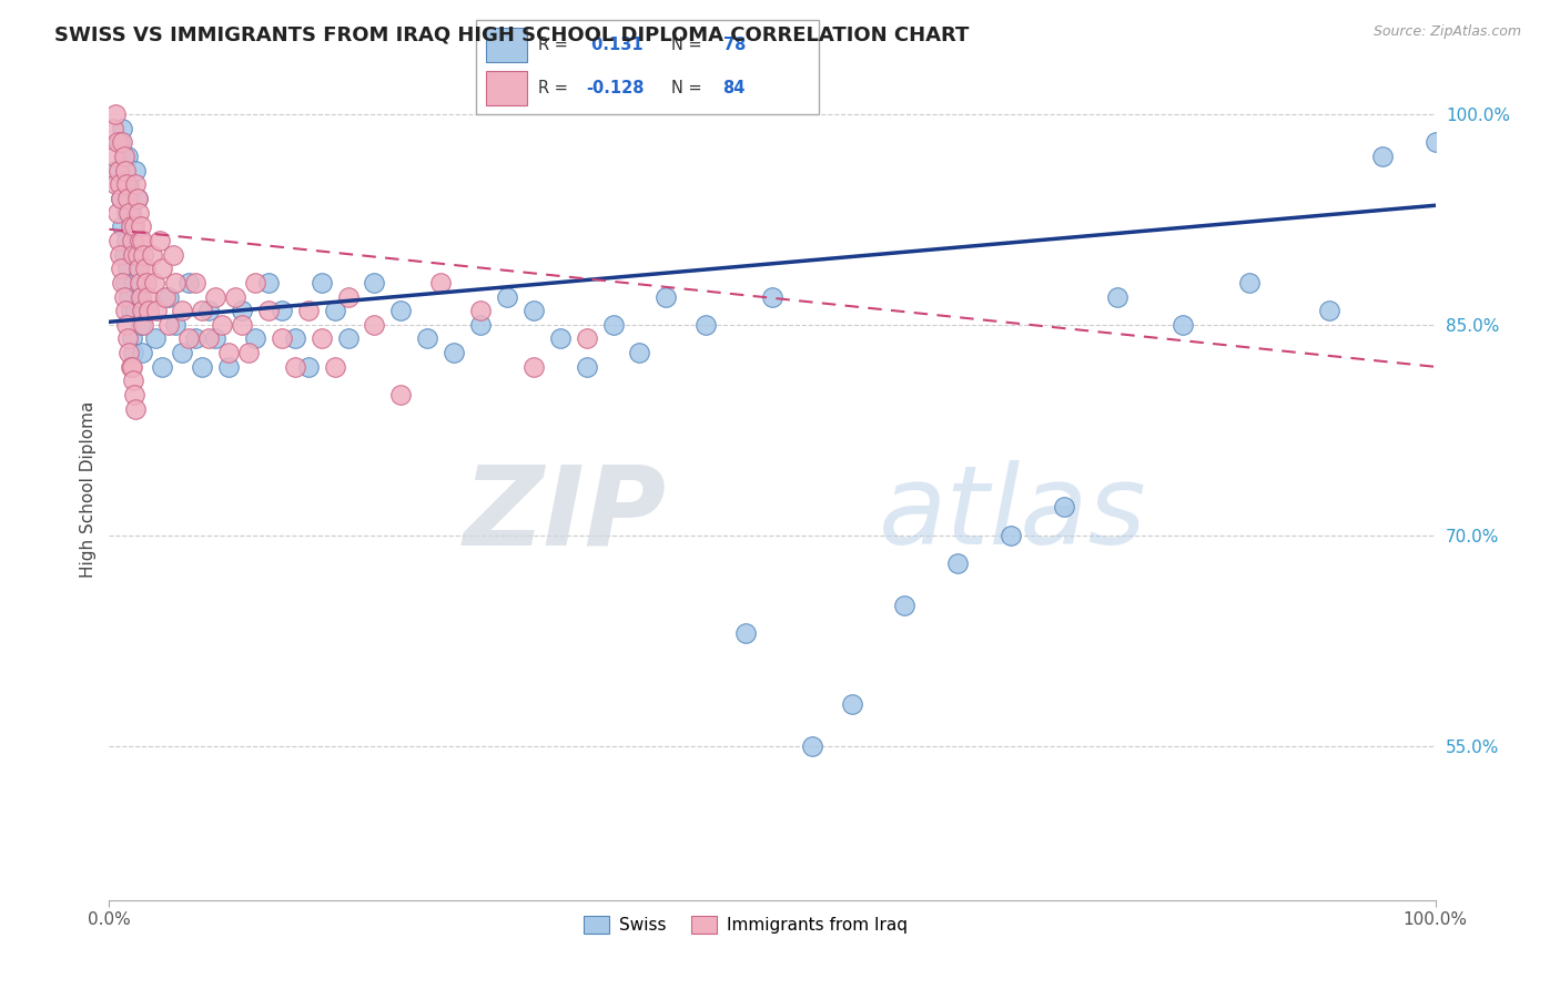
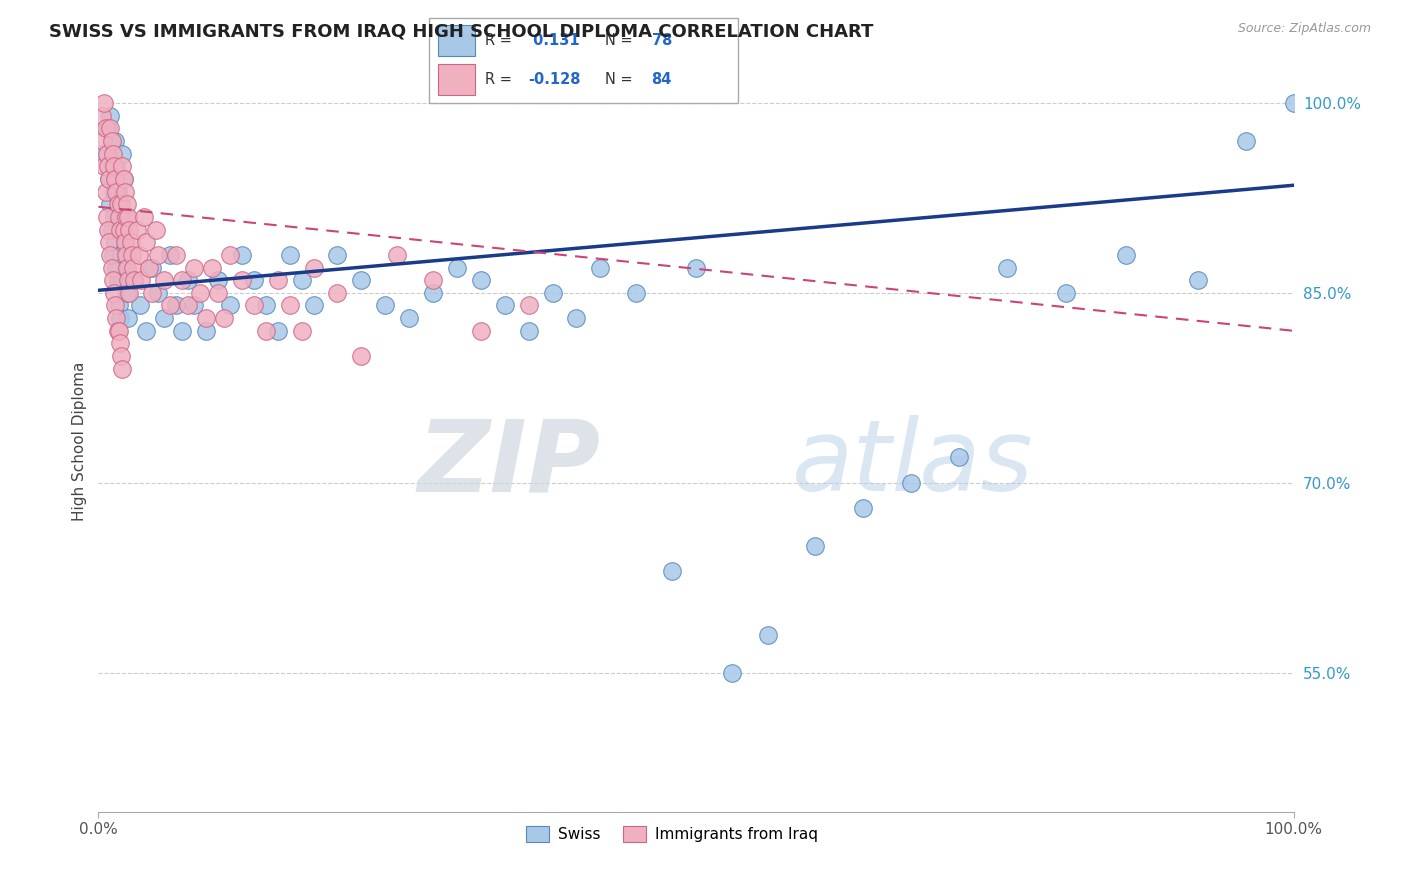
Swiss/100.0%: 98% -> 100%
